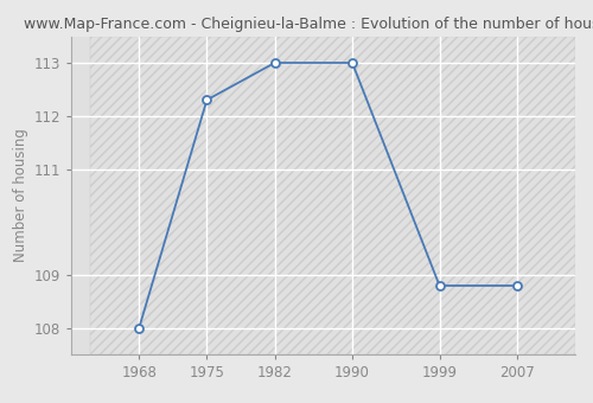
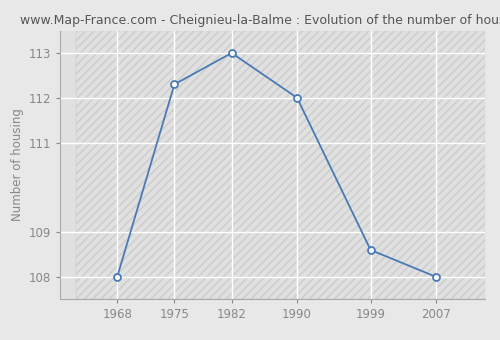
1990: 113.0 -> 112.0
1999: 108.8 -> 108.6
2007: 108.8 -> 108.0
